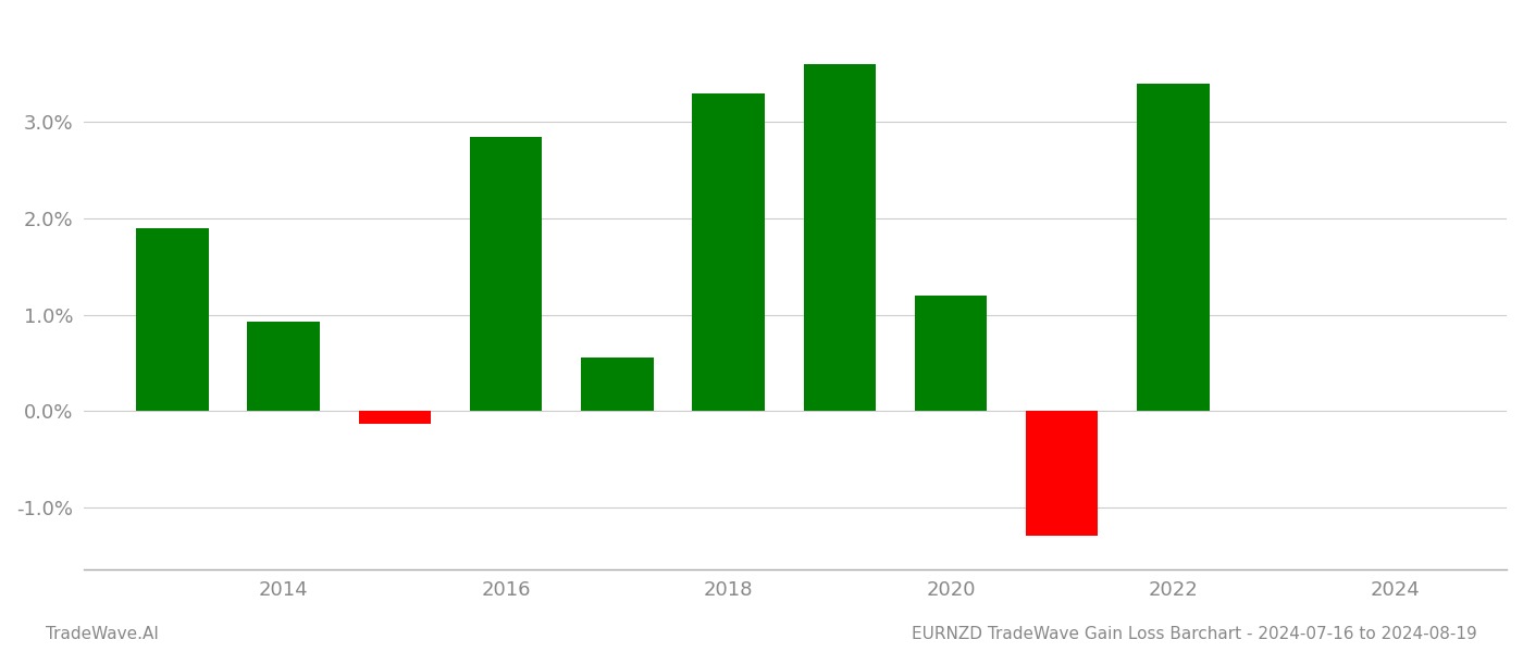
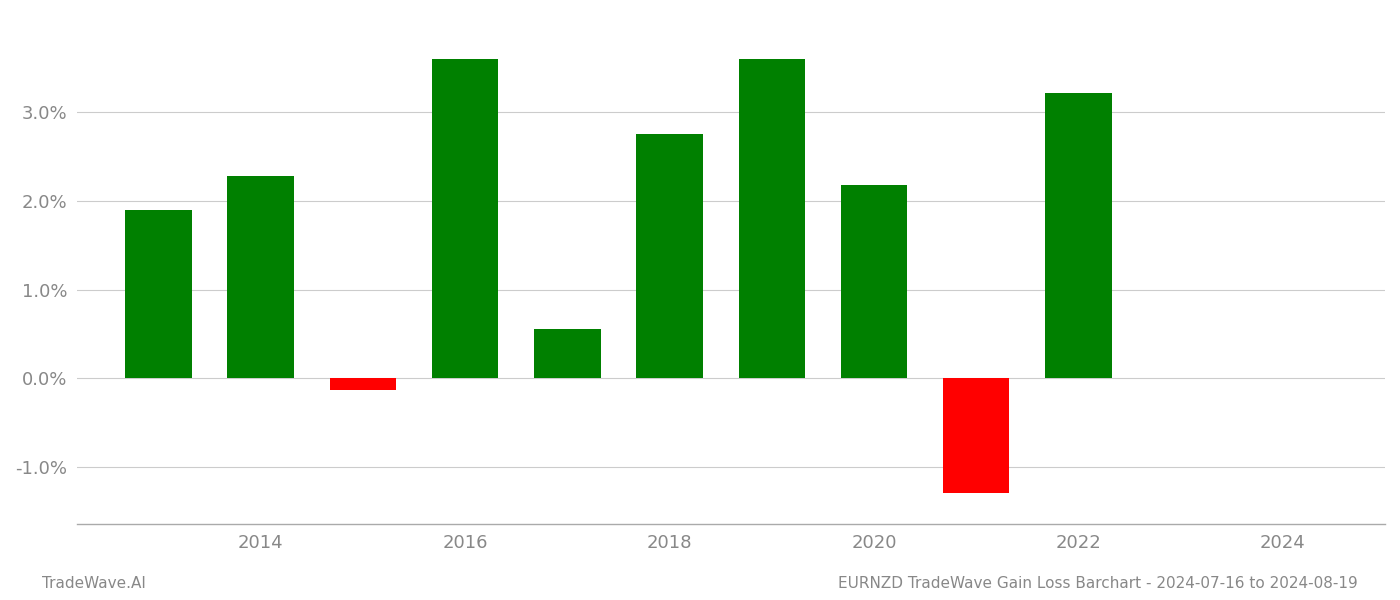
2014: 0.93% -> 2.28%
2016: 2.85% -> 3.60%
2018: 3.30% -> 2.76%
2020: 1.20% -> 2.18%
2022: 3.40% -> 3.22%
